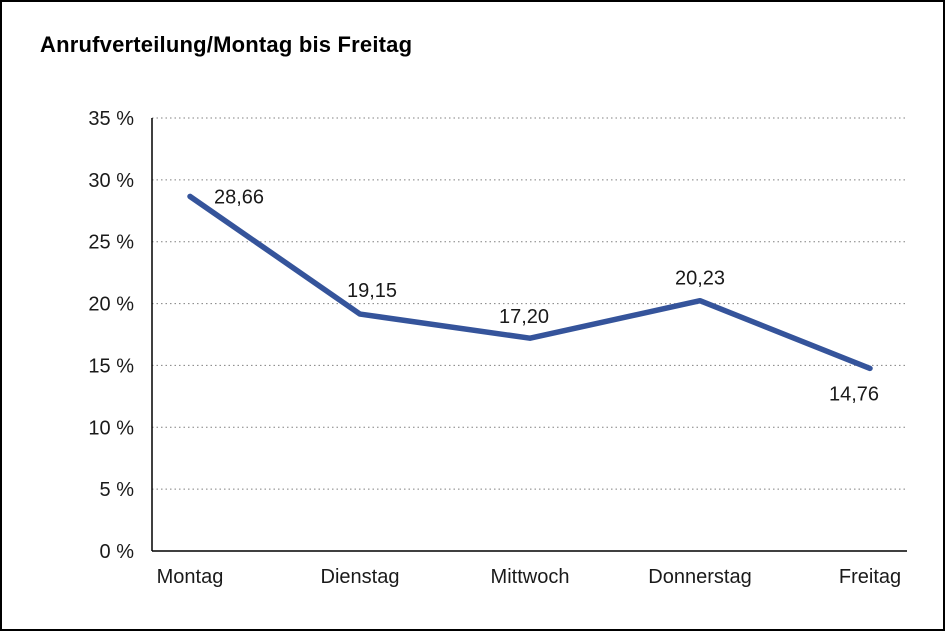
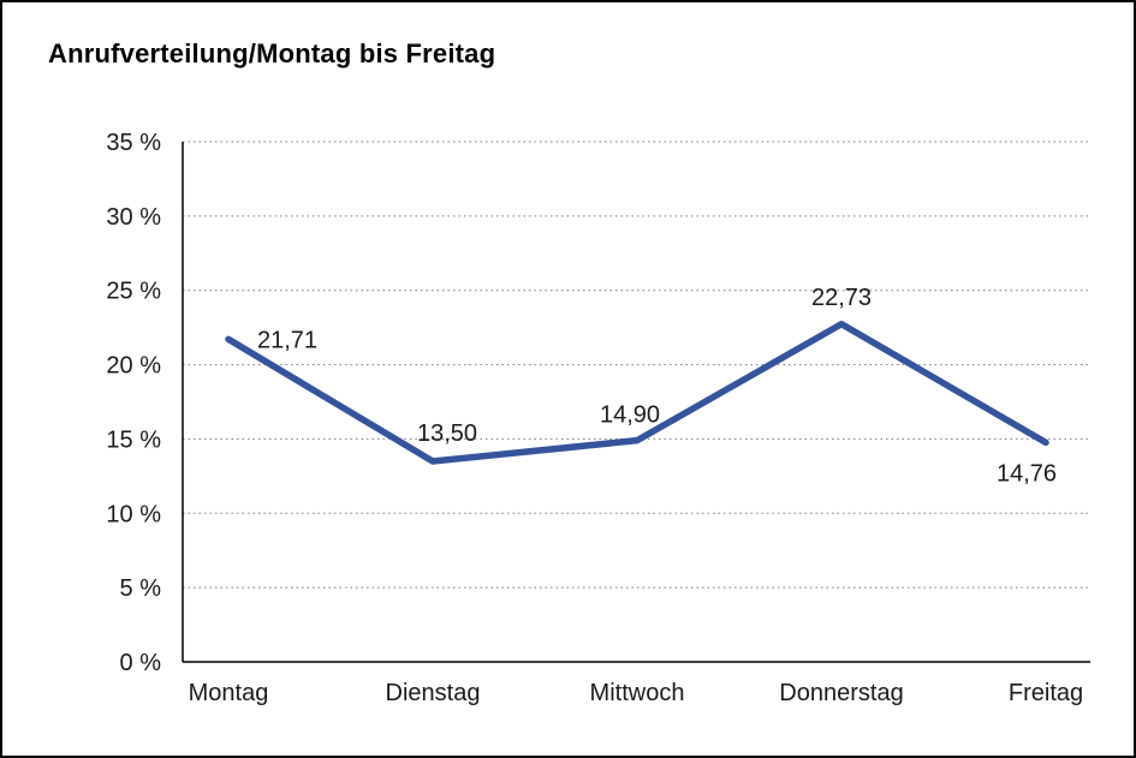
Montag: 28,66 -> 21,71
Dienstag: 19,15 -> 13,50
Mittwoch: 17,20 -> 14,90
Donnerstag: 20,23 -> 22,73
